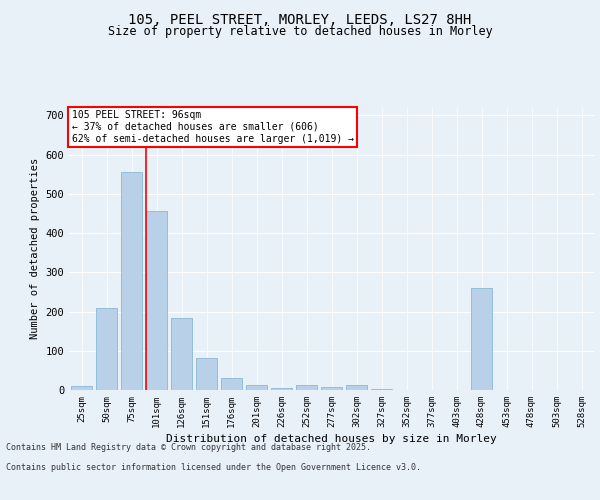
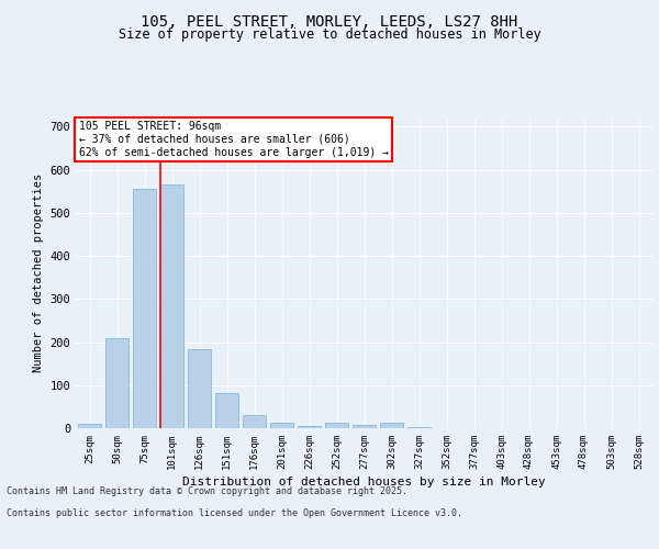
101sqm: 455 -> 565
428sqm: 260 -> 1
